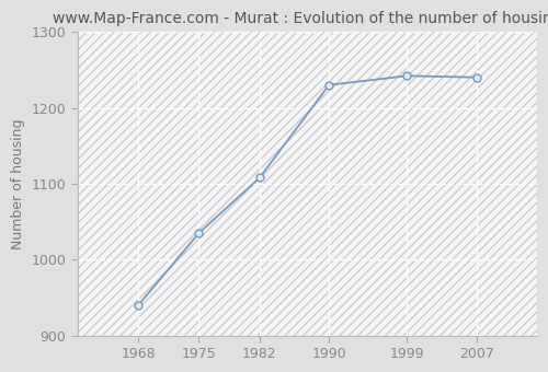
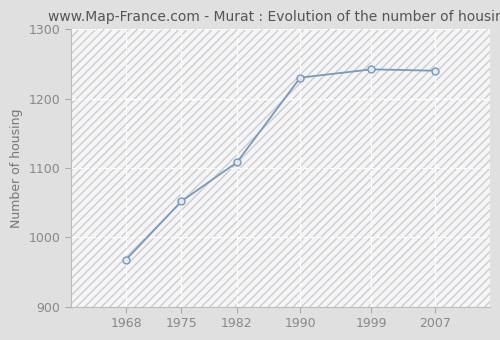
1968: 940 -> 968
1975: 1035 -> 1052
